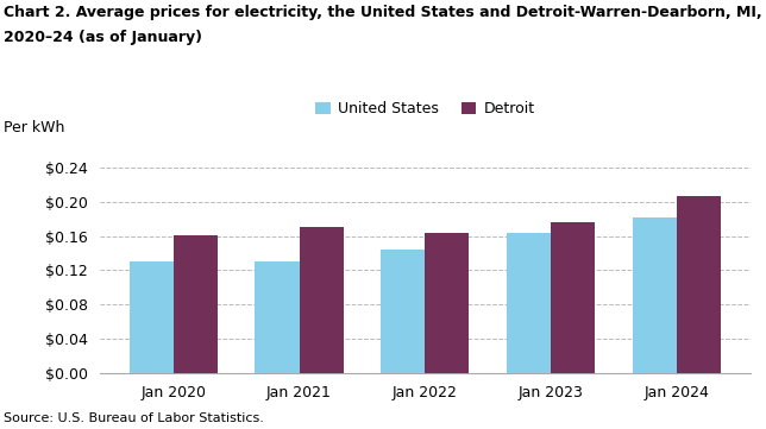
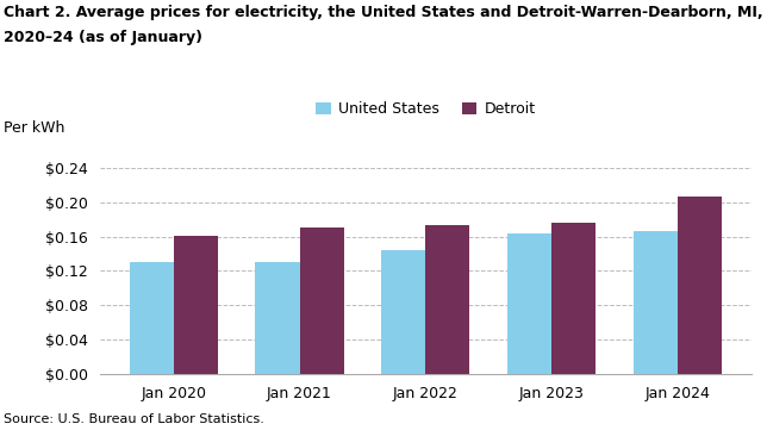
Detroit/Jan 2022: $0.164 -> $0.173
United States/Jan 2024: $0.182 -> $0.166
